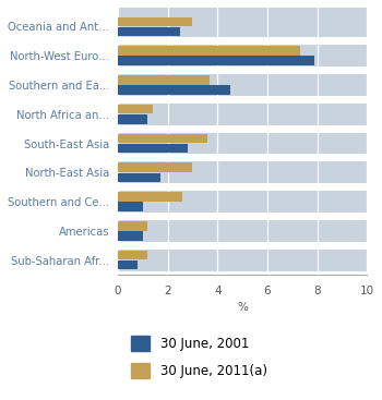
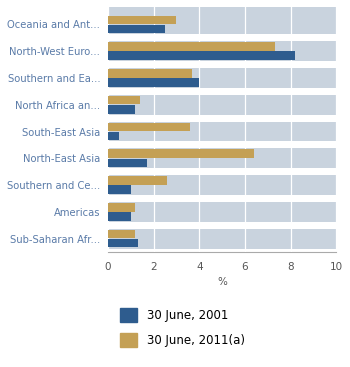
30 June, 2001/North-West Euro...: 7.9 -> 8.2
30 June, 2001/Southern and Ea...: 4.5 -> 4.0
30 June, 2001/South-East Asia: 2.8 -> 0.5
30 June, 2011(a)/North-East Asia: 3.0 -> 6.4
30 June, 2001/Sub-Saharan Afr...: 0.8 -> 1.3
